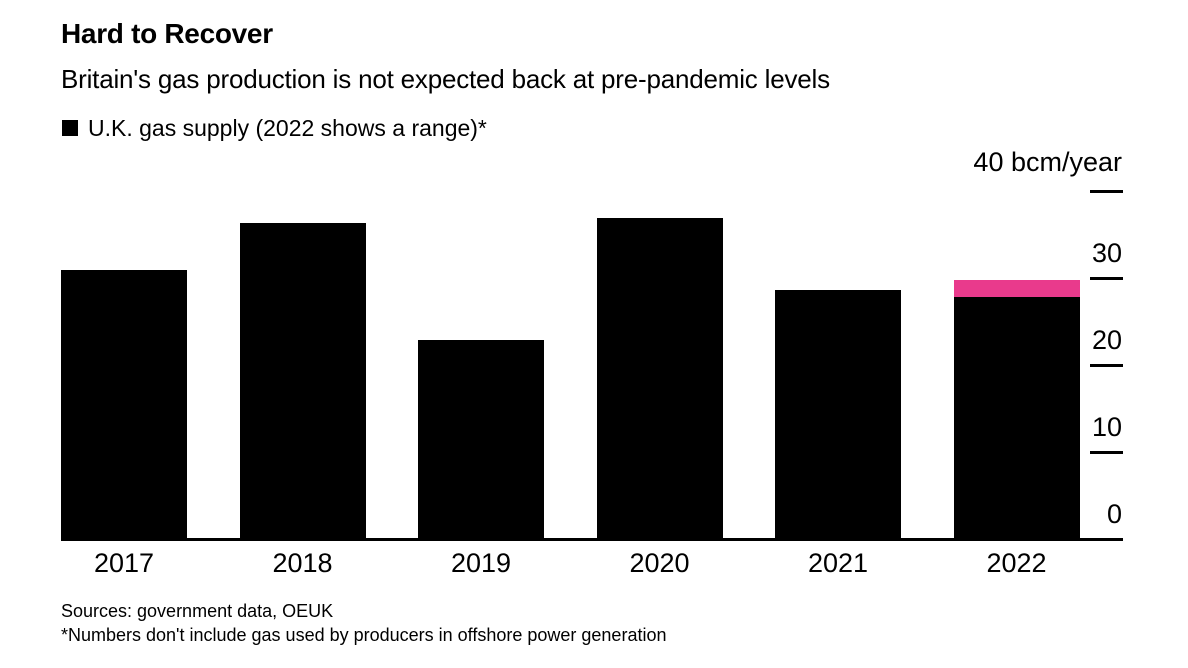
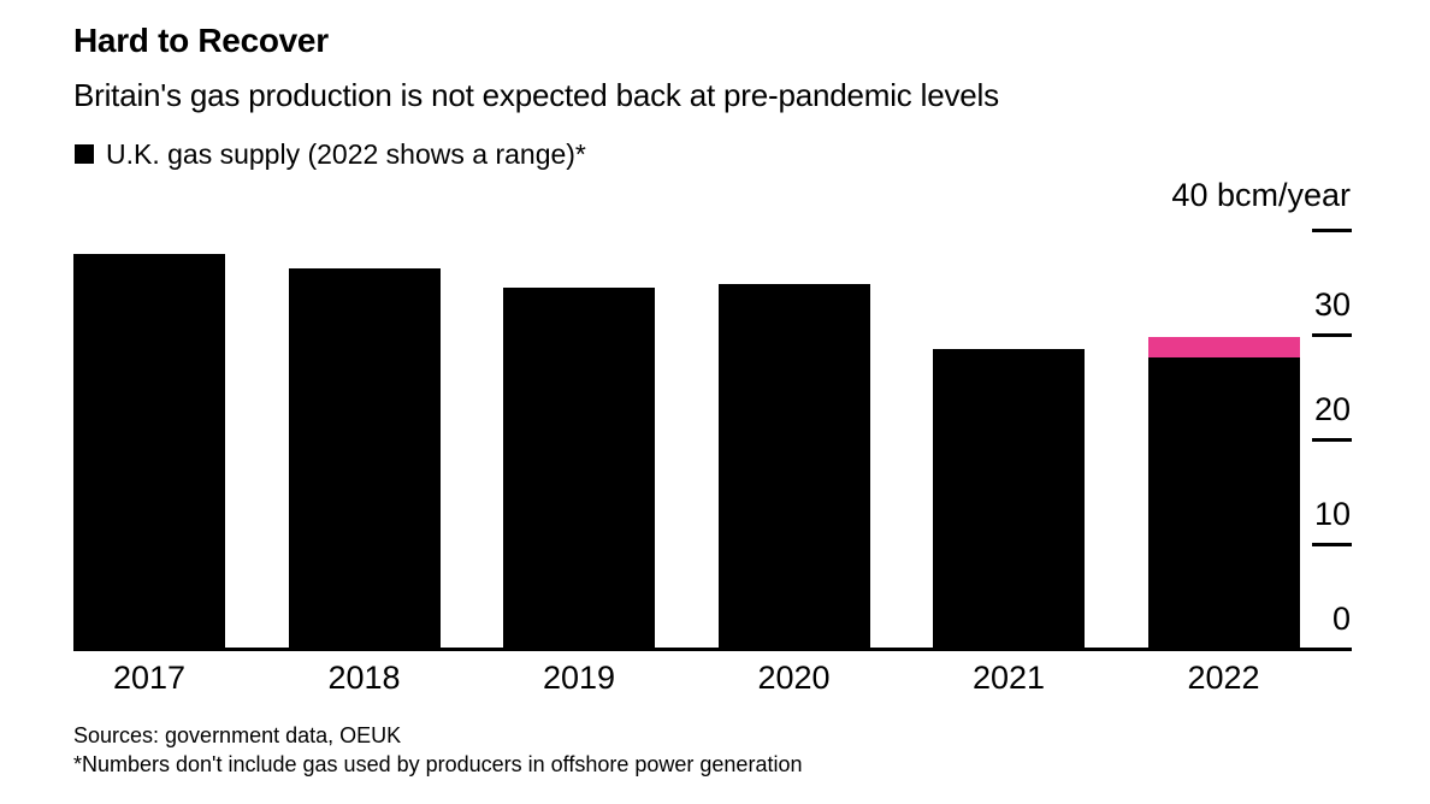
2017: 31 -> 38
2019: 23 -> 35
2020: 37 -> 35
